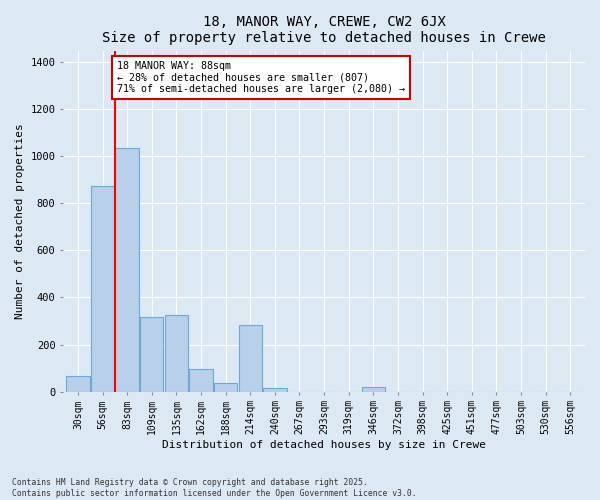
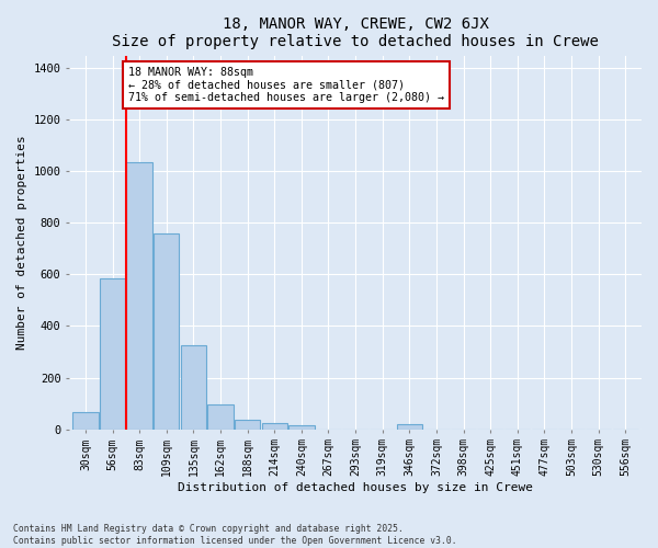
56sqm: 875 -> 585
109sqm: 315 -> 760
214sqm: 285 -> 25
